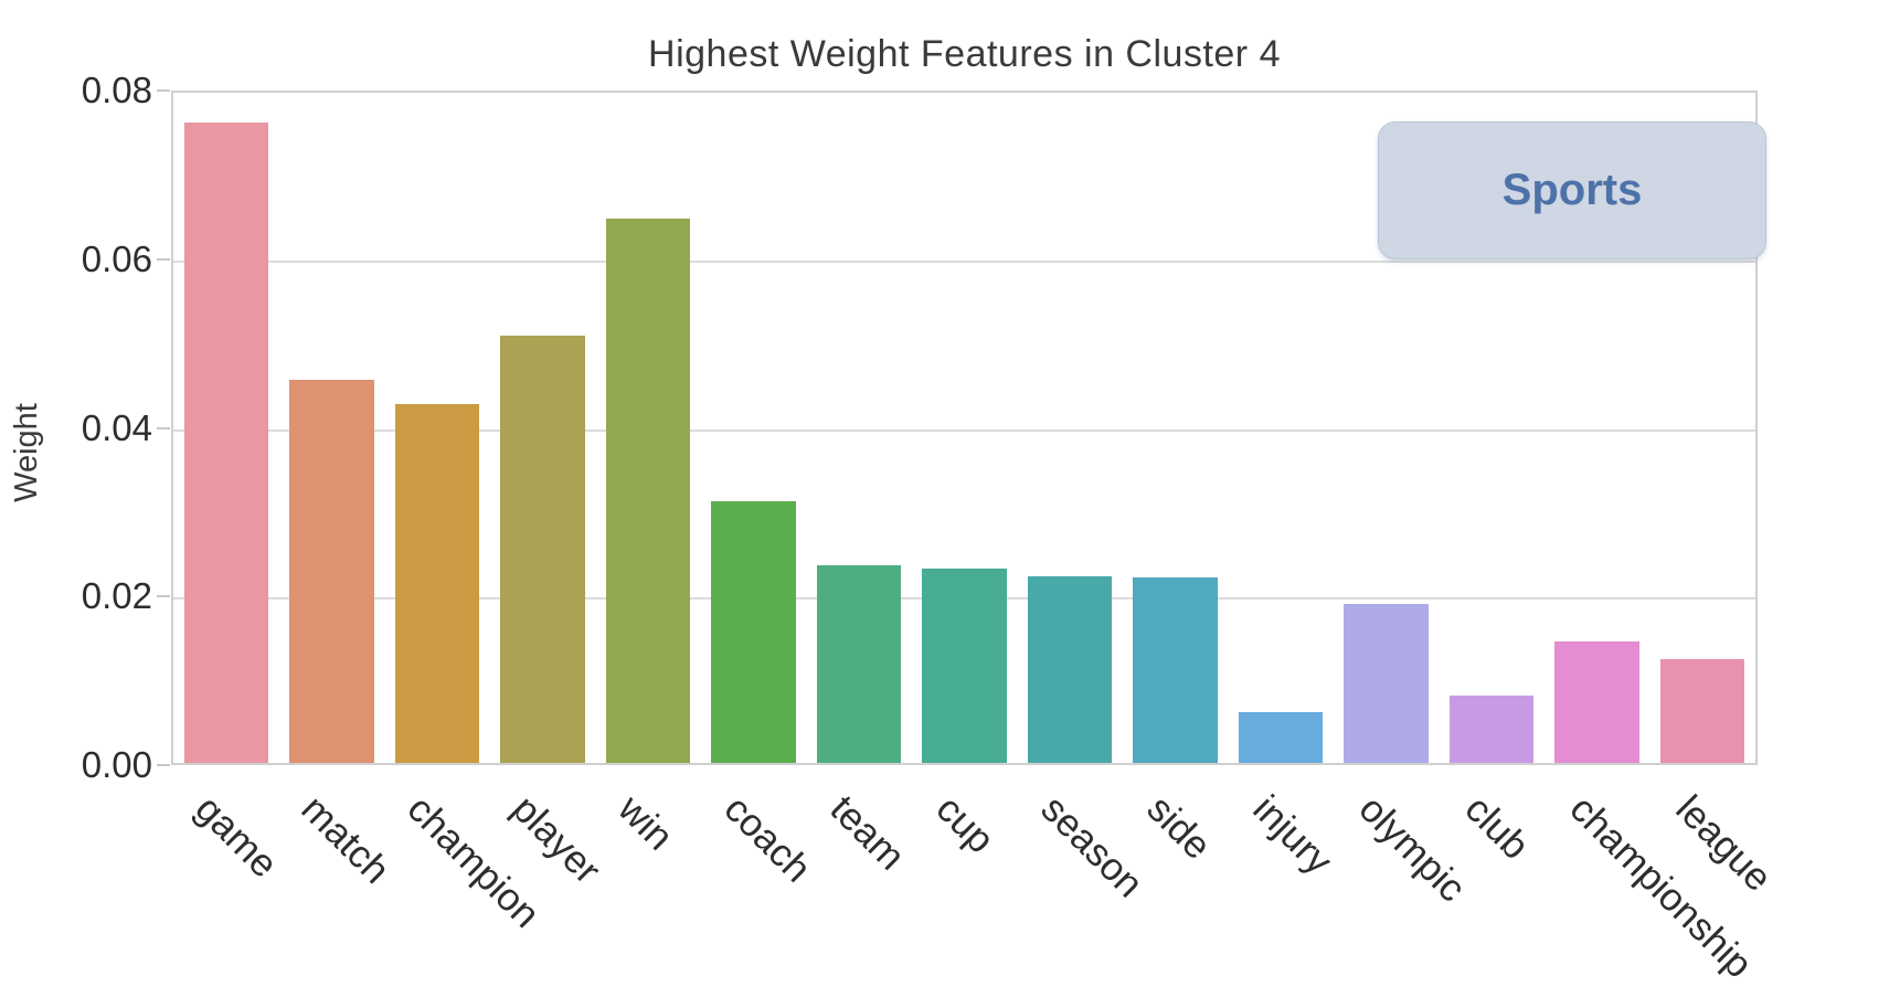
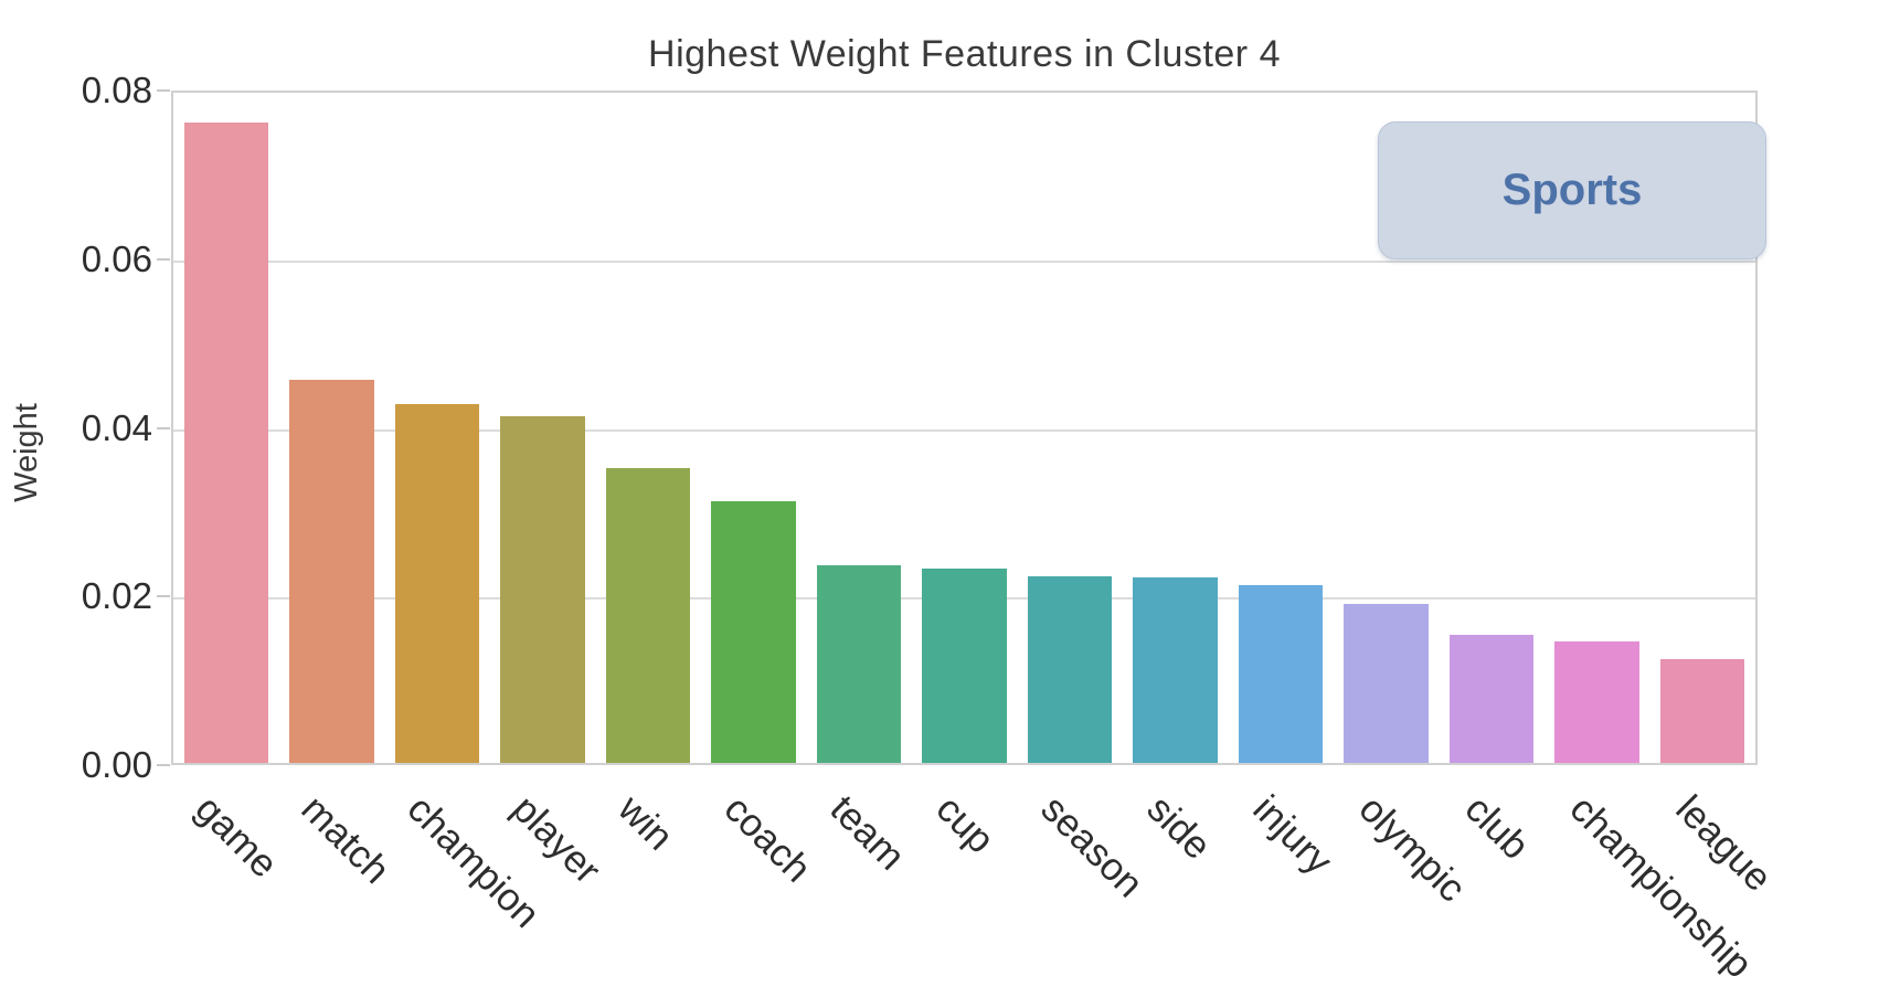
player: 0.051 -> 0.041
win: 0.065 -> 0.035
injury: 0.006 -> 0.021
club: 0.008 -> 0.015
